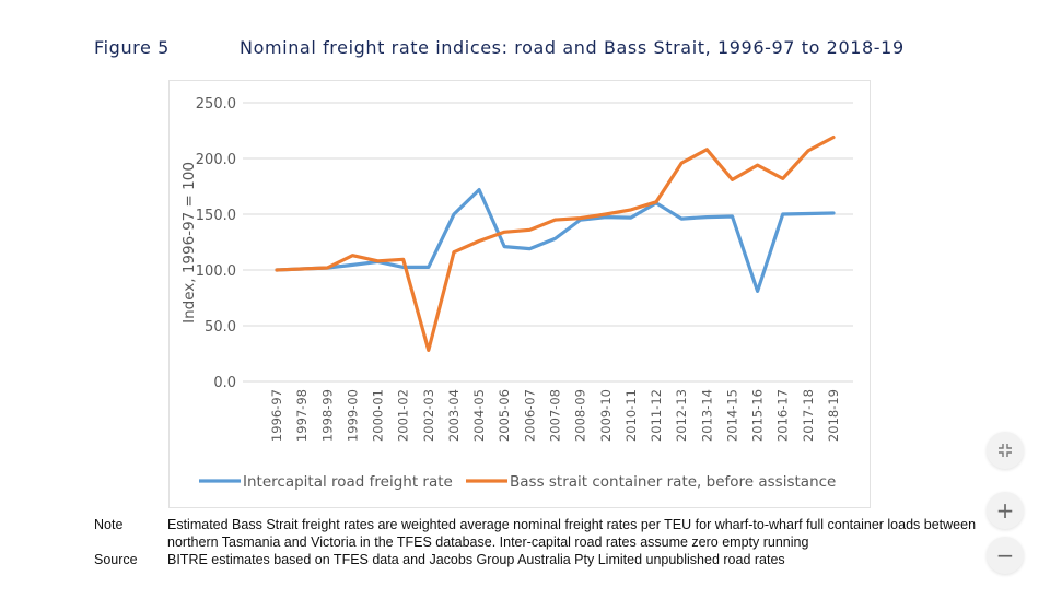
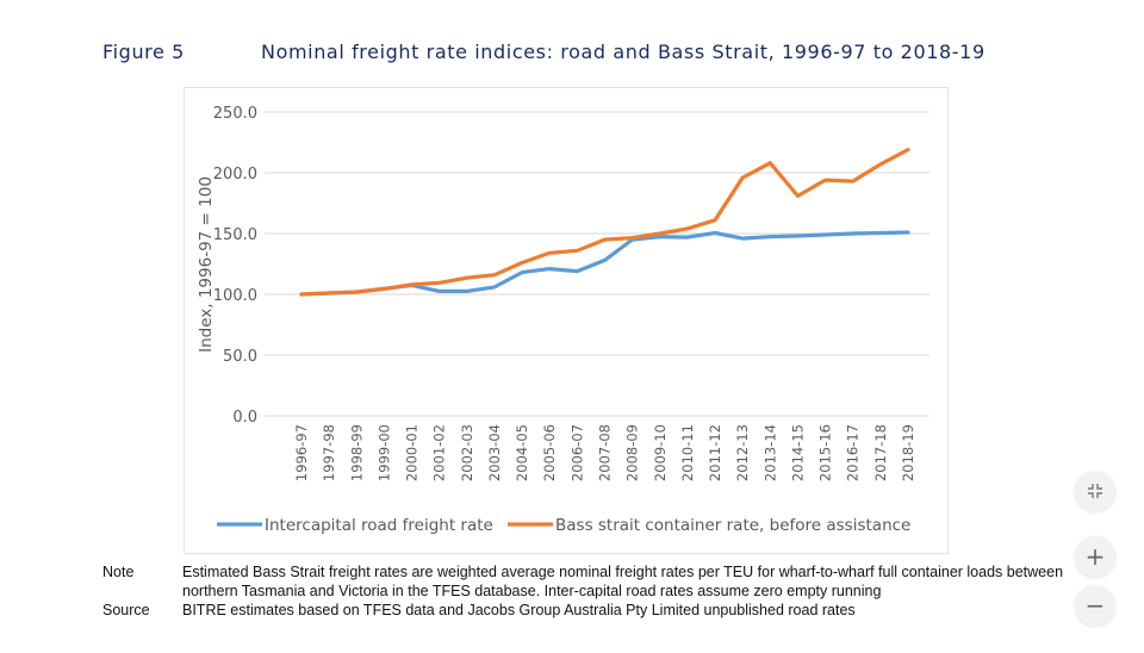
Bass strait container rate, before assistance/1999-00: 113 -> 104
Bass strait container rate, before assistance/2002-03: 28 -> 114
Intercapital road freight rate/2003-04: 150 -> 106
Intercapital road freight rate/2004-05: 172 -> 118
Intercapital road freight rate/2011-12: 160 -> 150
Intercapital road freight rate/2015-16: 81 -> 149
Bass strait container rate, before assistance/2016-17: 182 -> 193
